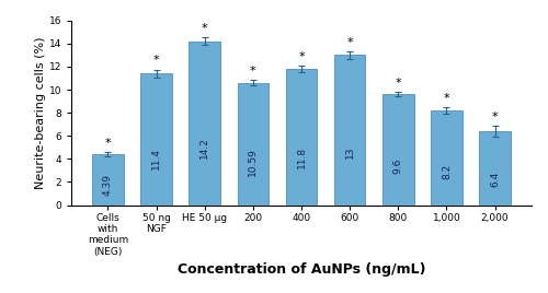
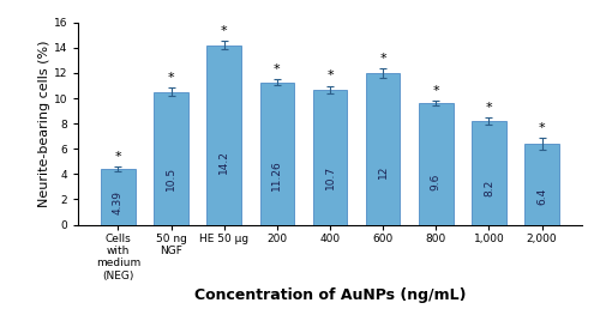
50 ng NGF: 11.4 -> 10.5
200: 10.59 -> 11.26
400: 11.8 -> 10.7
600: 13 -> 12
